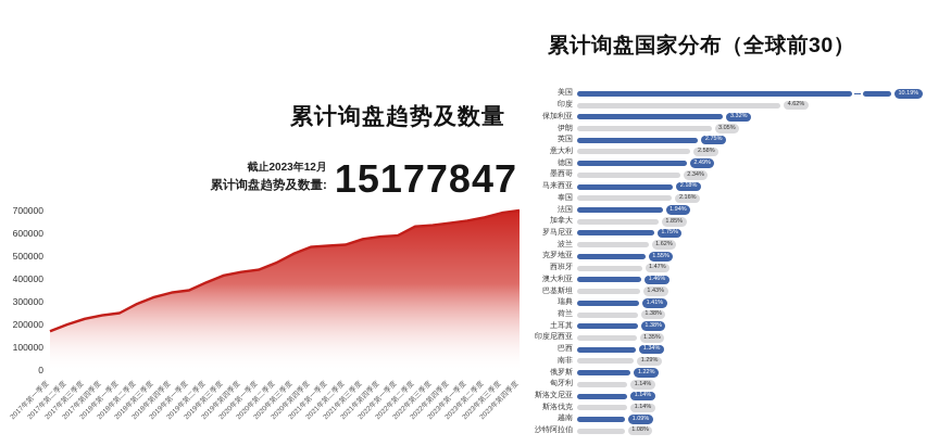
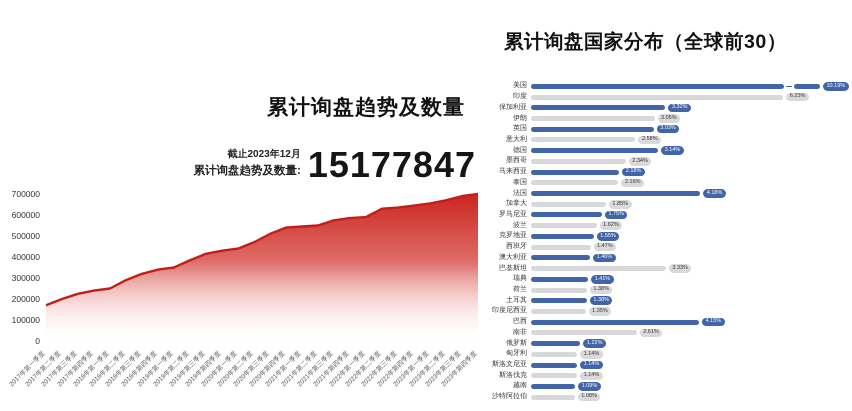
累计询盘国家分布（全球前30）/印度: 4.62% -> 6.23%
累计询盘国家分布（全球前30）/英国: 2.75% -> 3.03%
累计询盘国家分布（全球前30）/德国: 2.49% -> 3.14%
累计询盘国家分布（全球前30）/法国: 1.94% -> 4.18%
累计询盘国家分布（全球前30）/巴基斯坦: 1.43% -> 3.33%
累计询盘国家分布（全球前30）/巴西: 1.34% -> 4.15%
累计询盘国家分布（全球前30）/南非: 1.29% -> 2.61%
